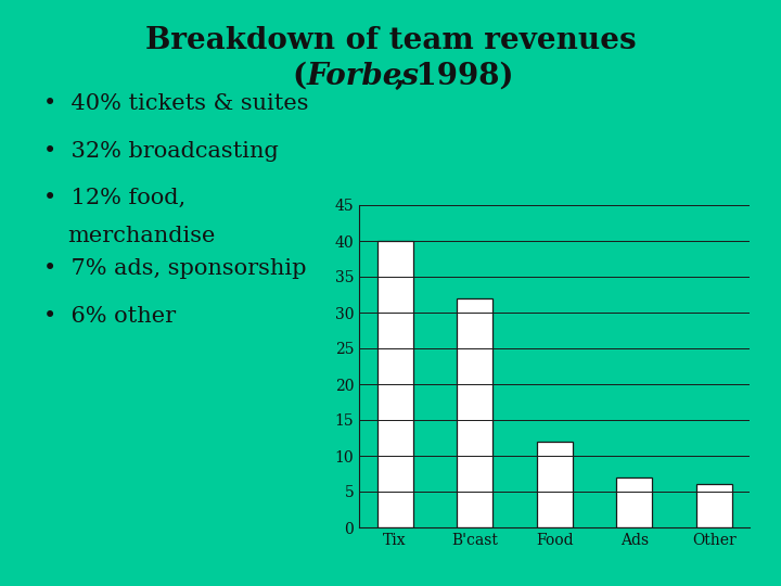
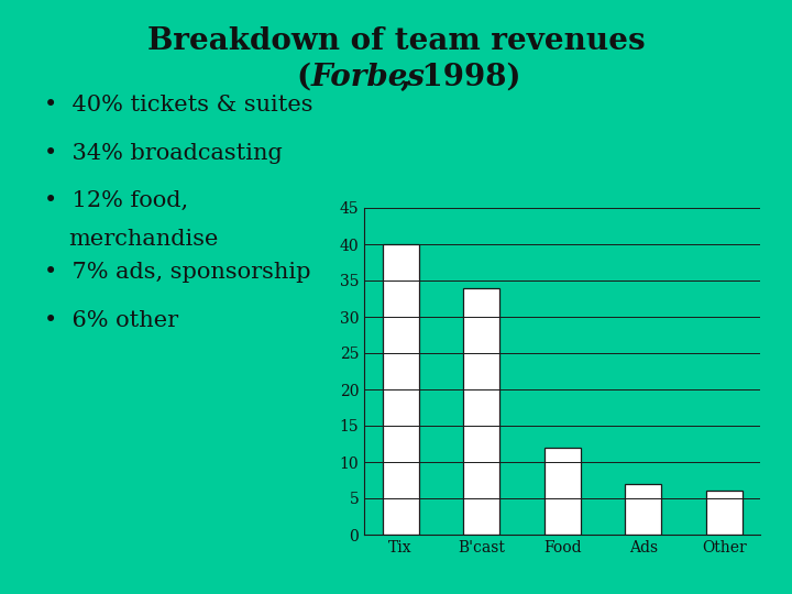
B'cast: 32% -> 34%
